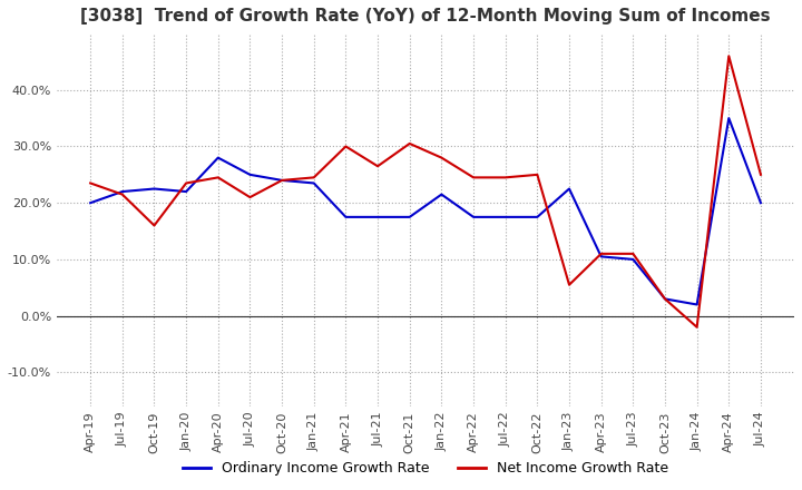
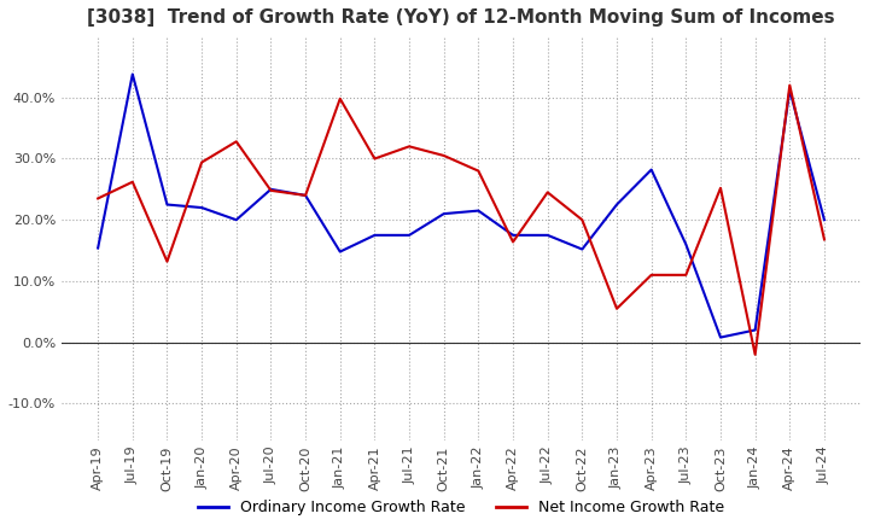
Ordinary Income Growth Rate/Apr-19: 20.0% -> 15.4%
Ordinary Income Growth Rate/Jul-19: 22.0% -> 43.8%
Net Income Growth Rate/Jul-19: 21.5% -> 26.2%
Net Income Growth Rate/Oct-19: 16.0% -> 13.2%
Net Income Growth Rate/Jan-20: 23.5% -> 29.4%
Ordinary Income Growth Rate/Apr-20: 28.0% -> 20.0%
Net Income Growth Rate/Apr-20: 24.5% -> 32.8%
Net Income Growth Rate/Jul-20: 21.0% -> 24.8%
Ordinary Income Growth Rate/Jan-21: 23.5% -> 14.8%
Net Income Growth Rate/Jan-21: 24.5% -> 39.8%
Net Income Growth Rate/Jul-21: 26.5% -> 32.0%
Ordinary Income Growth Rate/Oct-21: 17.5% -> 21.0%
Net Income Growth Rate/Apr-22: 24.5% -> 16.4%
Ordinary Income Growth Rate/Oct-22: 17.5% -> 15.2%
Net Income Growth Rate/Oct-22: 25.0% -> 20.0%
Ordinary Income Growth Rate/Apr-23: 10.5% -> 28.2%
Ordinary Income Growth Rate/Jul-23: 10.0% -> 16.0%
Ordinary Income Growth Rate/Oct-23: 3.0% -> 0.8%
Net Income Growth Rate/Oct-23: 3.0% -> 25.2%
Ordinary Income Growth Rate/Apr-24: 35.0% -> 41.2%
Net Income Growth Rate/Apr-24: 46.0% -> 42.0%
Net Income Growth Rate/Jul-24: 25.0% -> 16.8%
